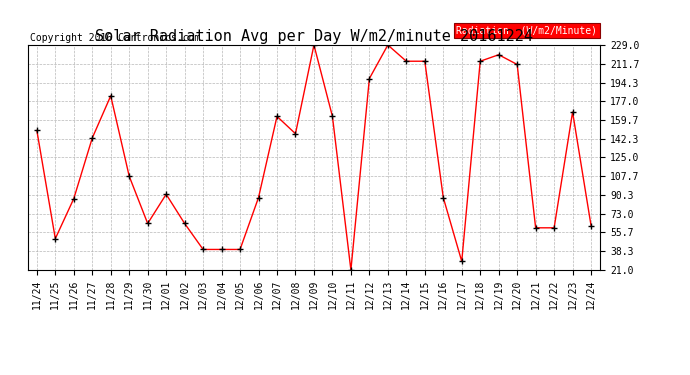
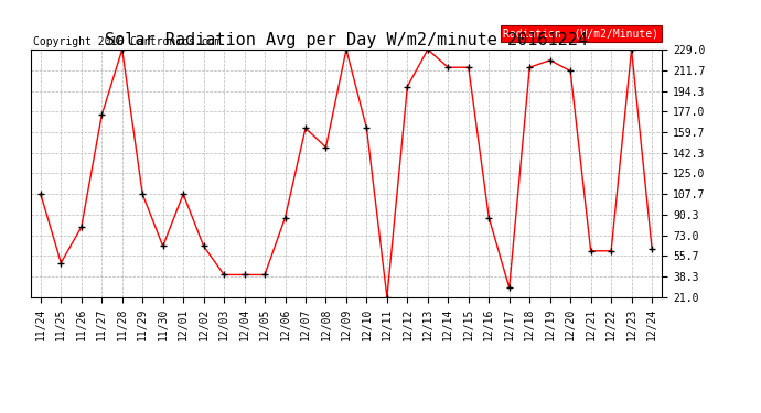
11/24: 150 -> 108
11/26: 87 -> 80
11/27: 143 -> 174
11/28: 182 -> 229
12/01: 91 -> 108
12/23: 167 -> 229
